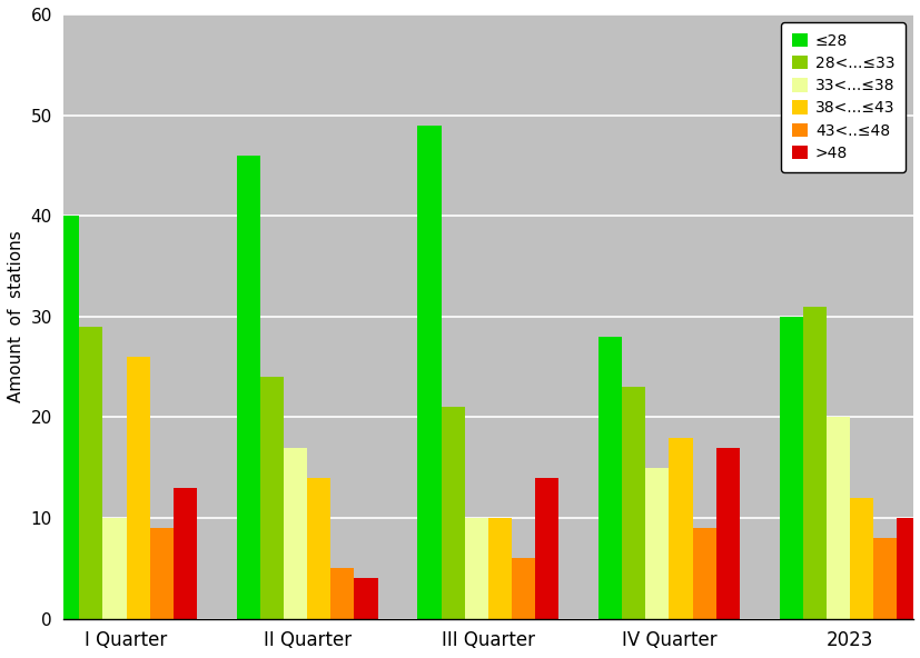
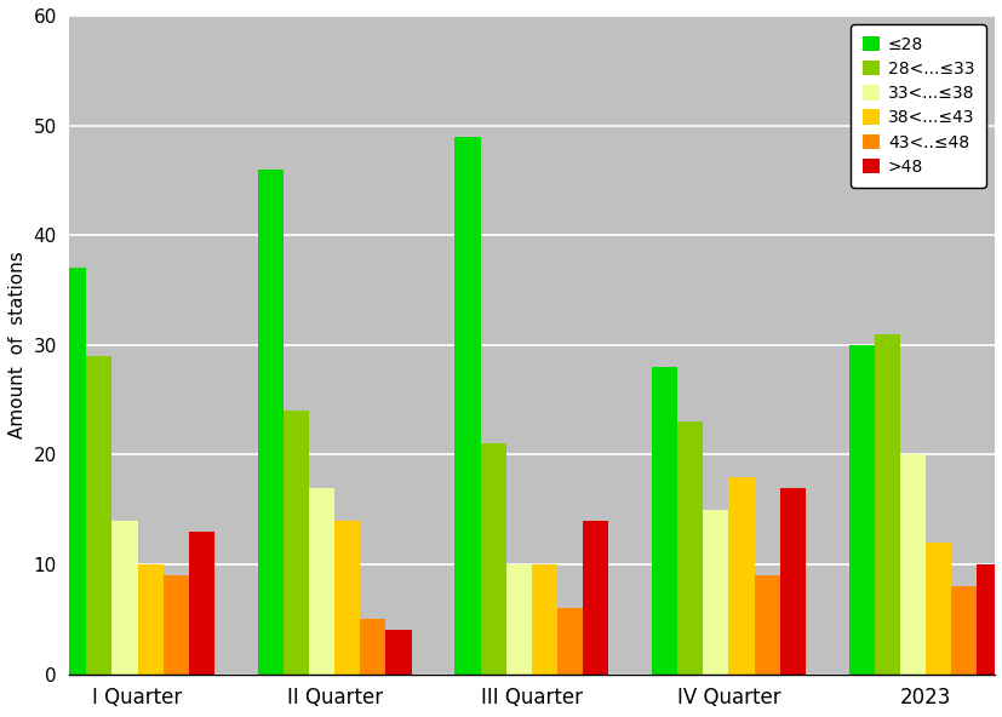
≤28/I Quarter: 40 -> 37
33<...≤38/I Quarter: 10 -> 14
38<...≤43/I Quarter: 26 -> 10
